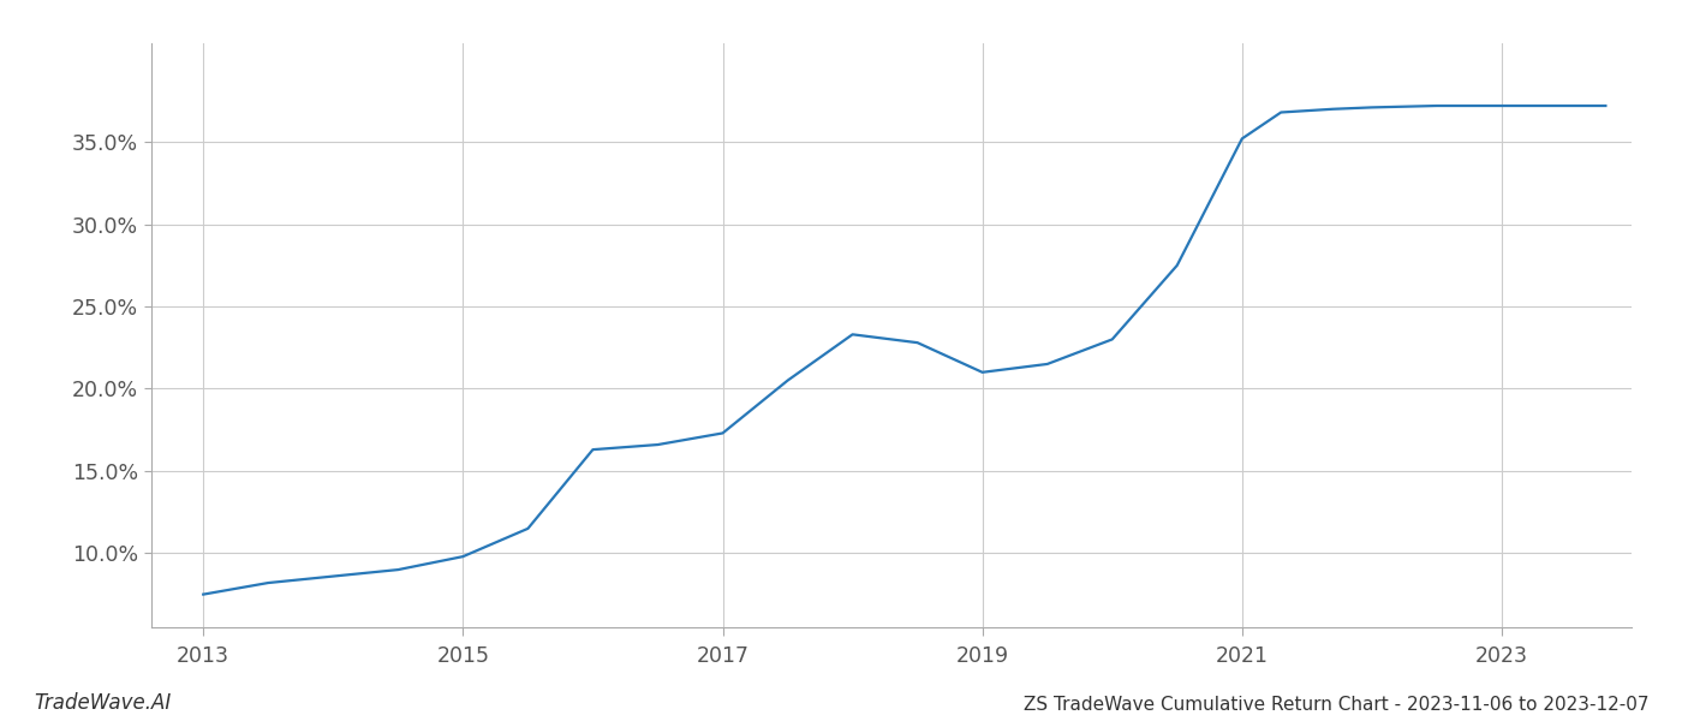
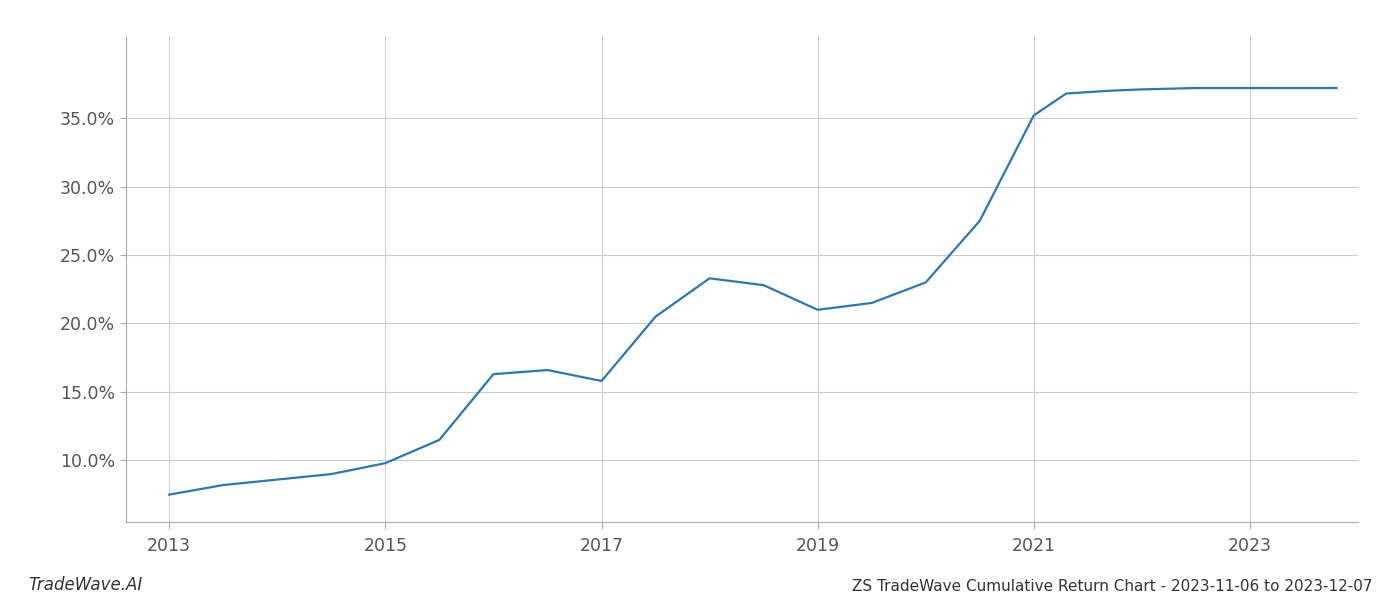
2017: 17.3% -> 15.8%
